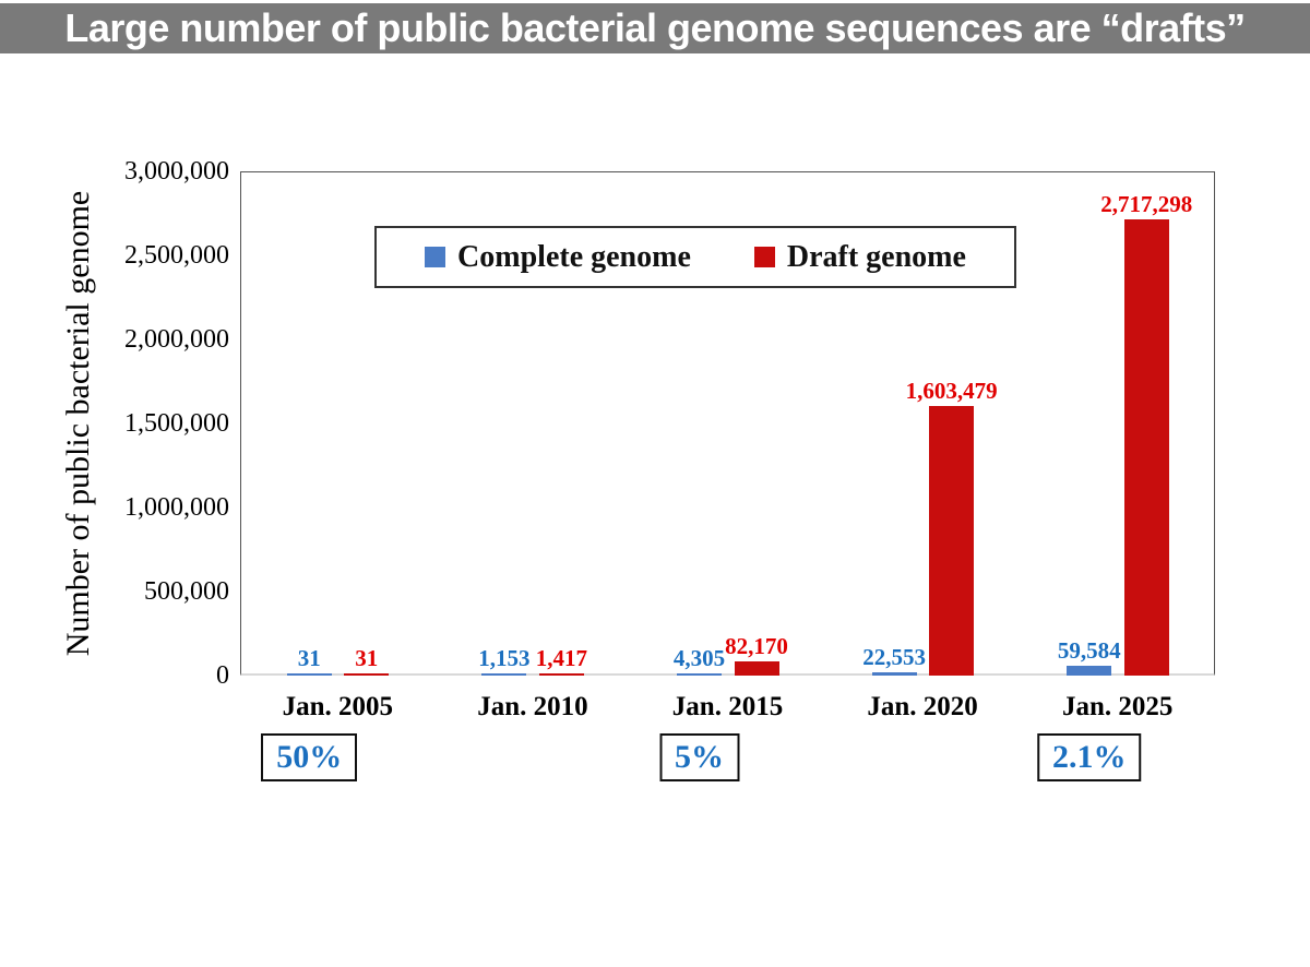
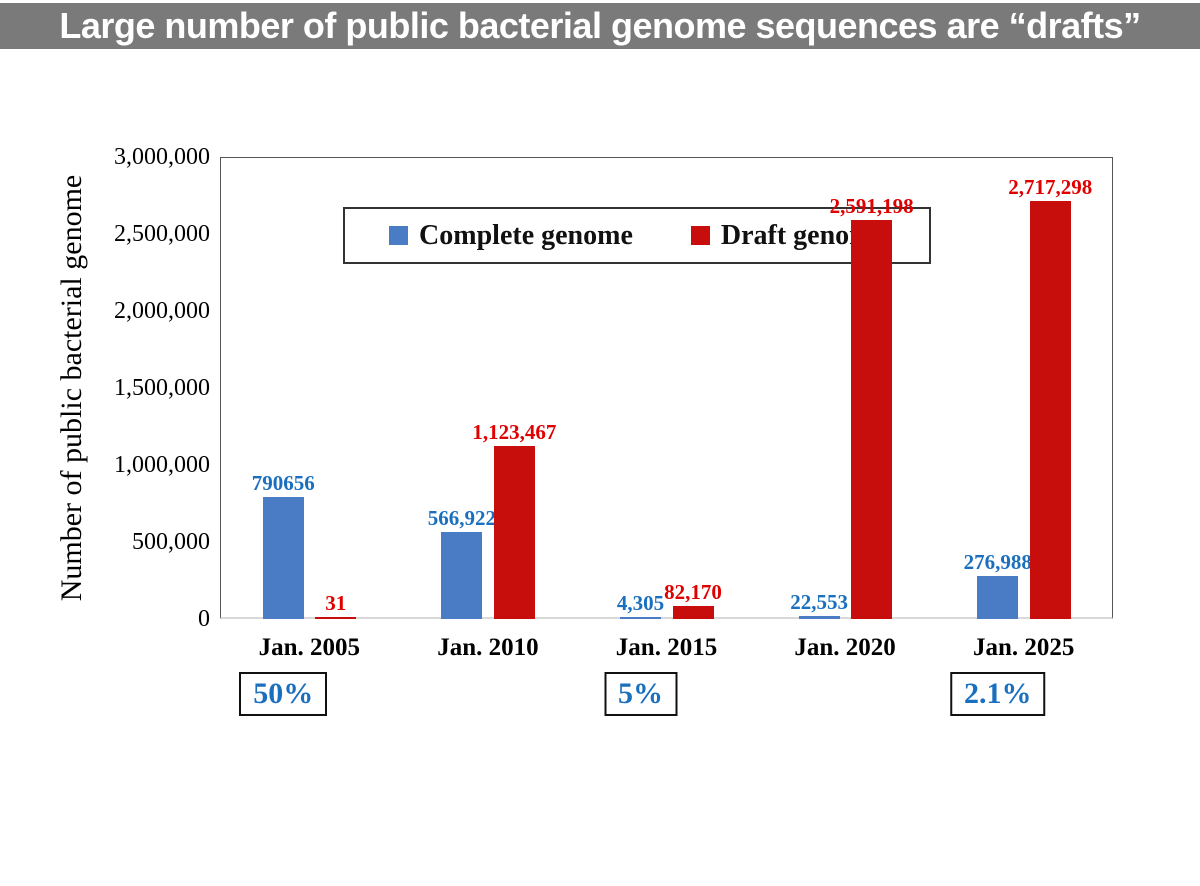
Complete genome/Jan. 2005: 31 -> 790656
Complete genome/Jan. 2010: 1,153 -> 566,922
Draft genome/Jan. 2010: 1,417 -> 1,123,467
Draft genome/Jan. 2020: 1,603,479 -> 2,591,198
Complete genome/Jan. 2025: 59,584 -> 276,988
